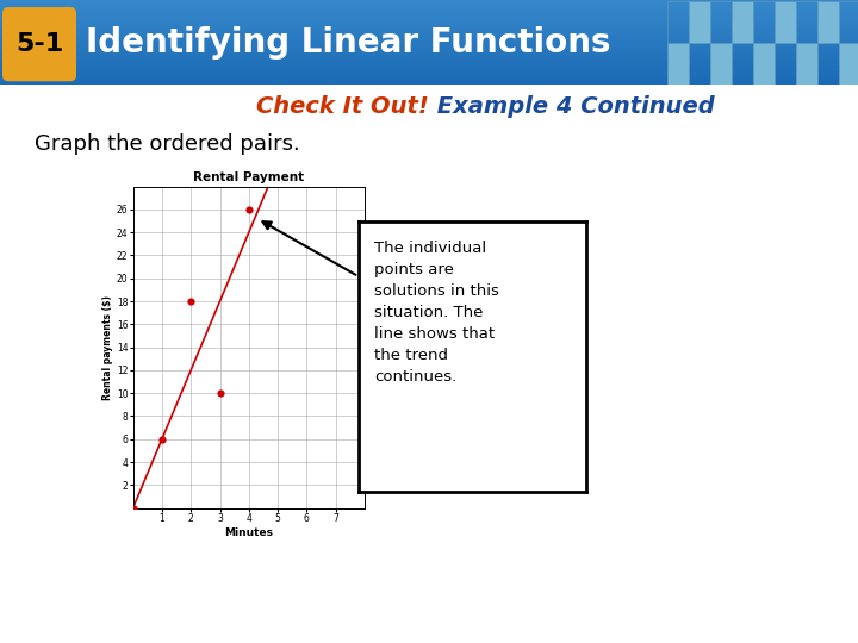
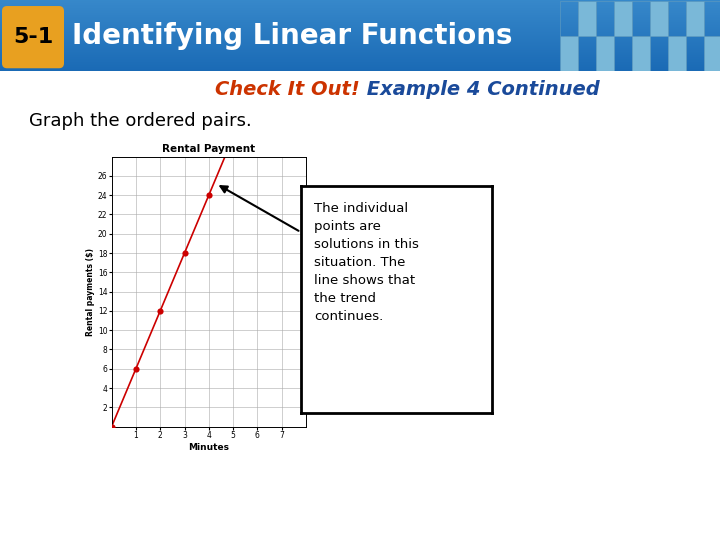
2: 18 -> 12
3: 10 -> 18
4: 26 -> 24
